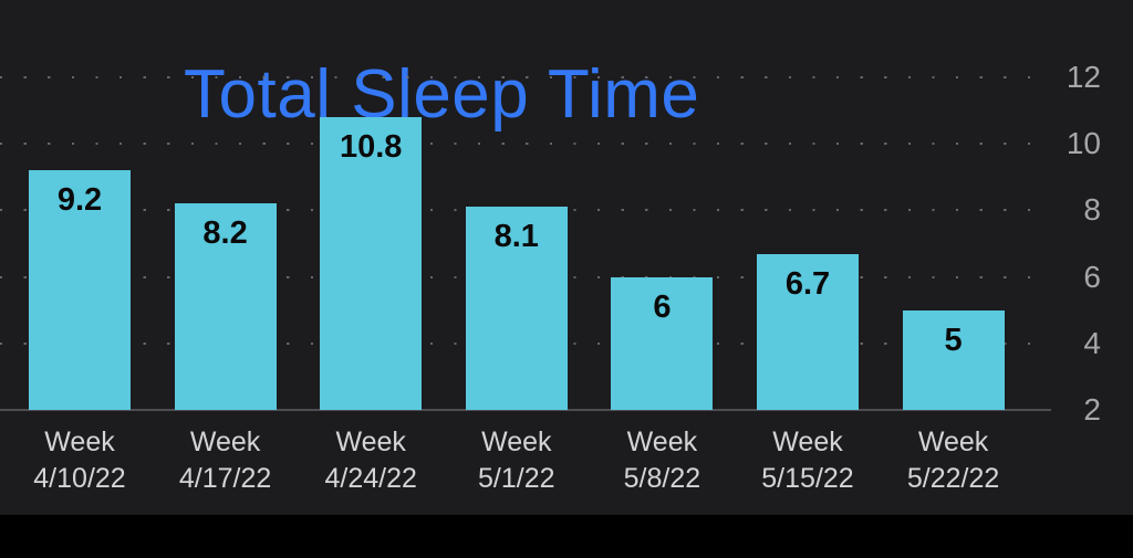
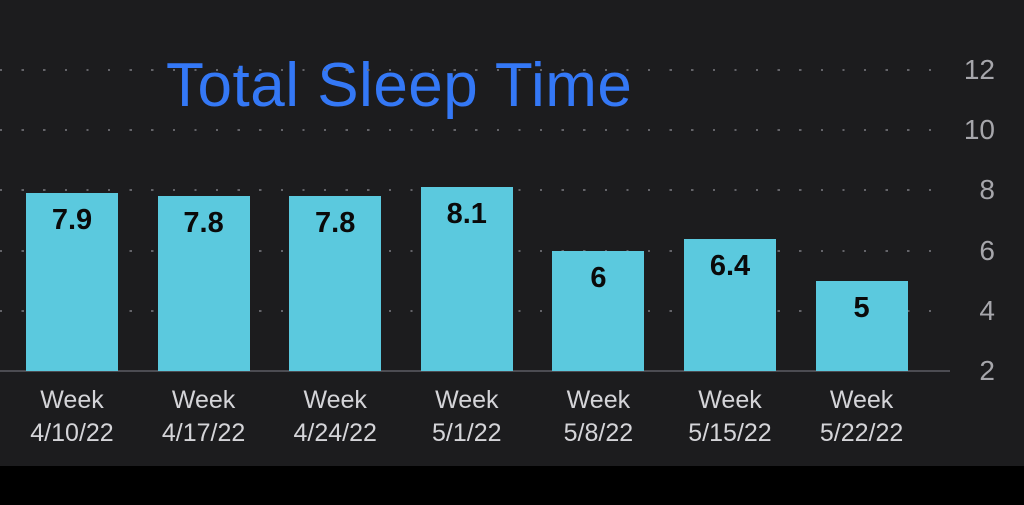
Week 4/10/22: 9.2 -> 7.9
Week 4/17/22: 8.2 -> 7.8
Week 4/24/22: 10.8 -> 7.8
Week 5/15/22: 6.7 -> 6.4
